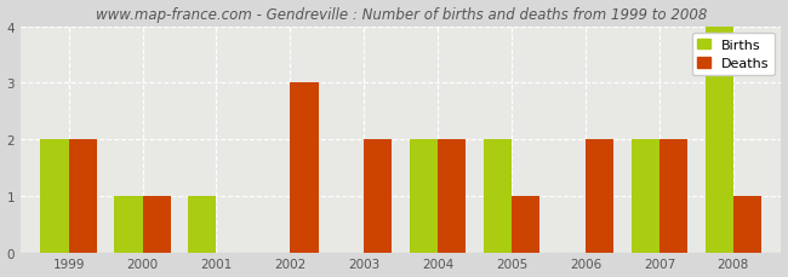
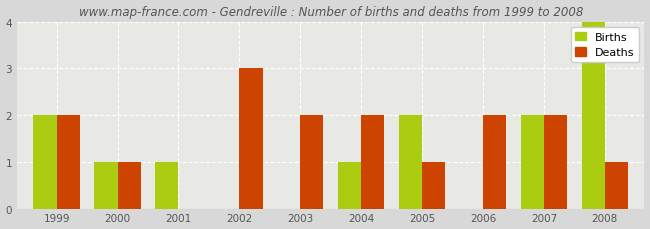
Births/2004: 2 -> 1
